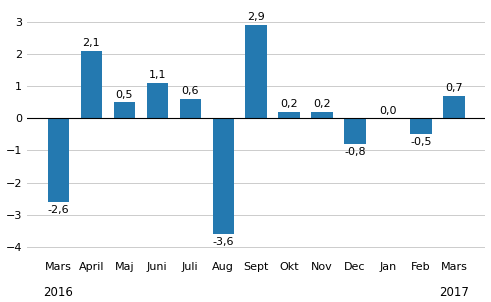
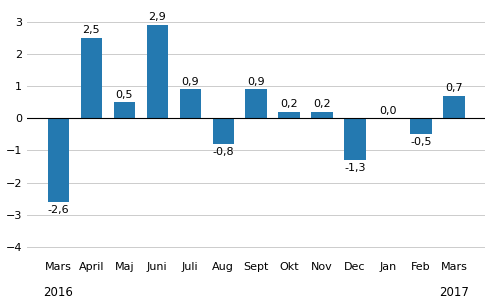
April: 2,1 -> 2,5
Juni: 1,1 -> 2,9
Juli: 0,6 -> 0,9
Aug: -3,6 -> -0,8
Sept: 2,9 -> 0,9
Dec: -0,8 -> -1,3
